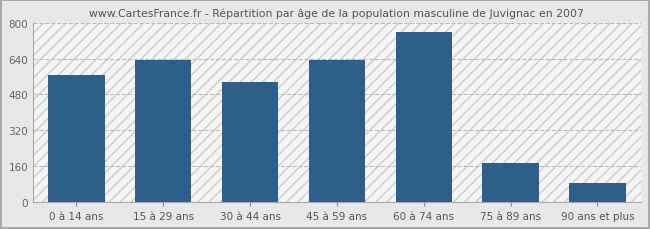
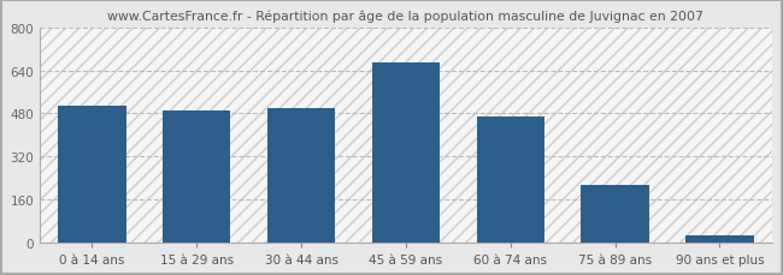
0 à 14 ans: 565 -> 510
15 à 29 ans: 635 -> 490
30 à 44 ans: 535 -> 500
45 à 59 ans: 635 -> 670
60 à 74 ans: 760 -> 470
75 à 89 ans: 175 -> 215
90 ans et plus: 85 -> 25
